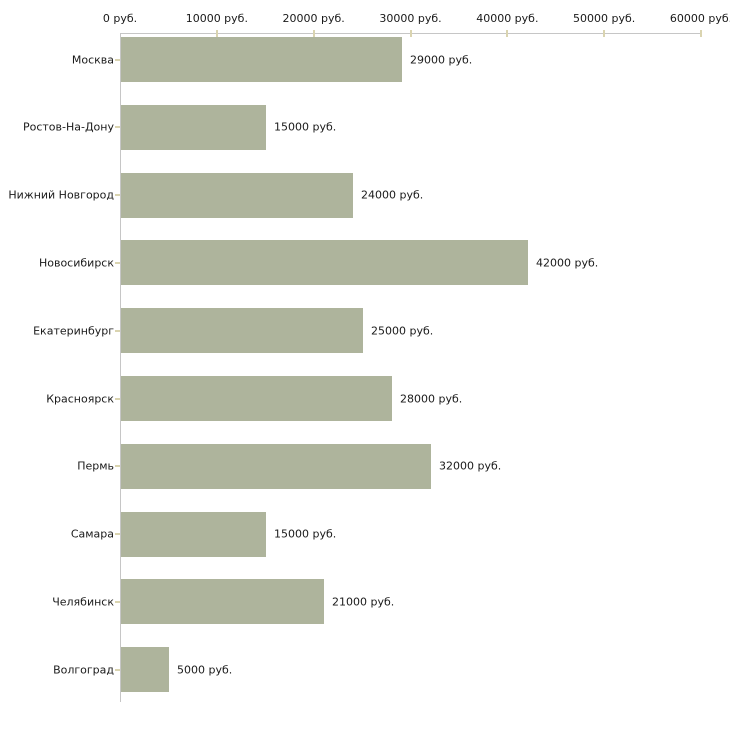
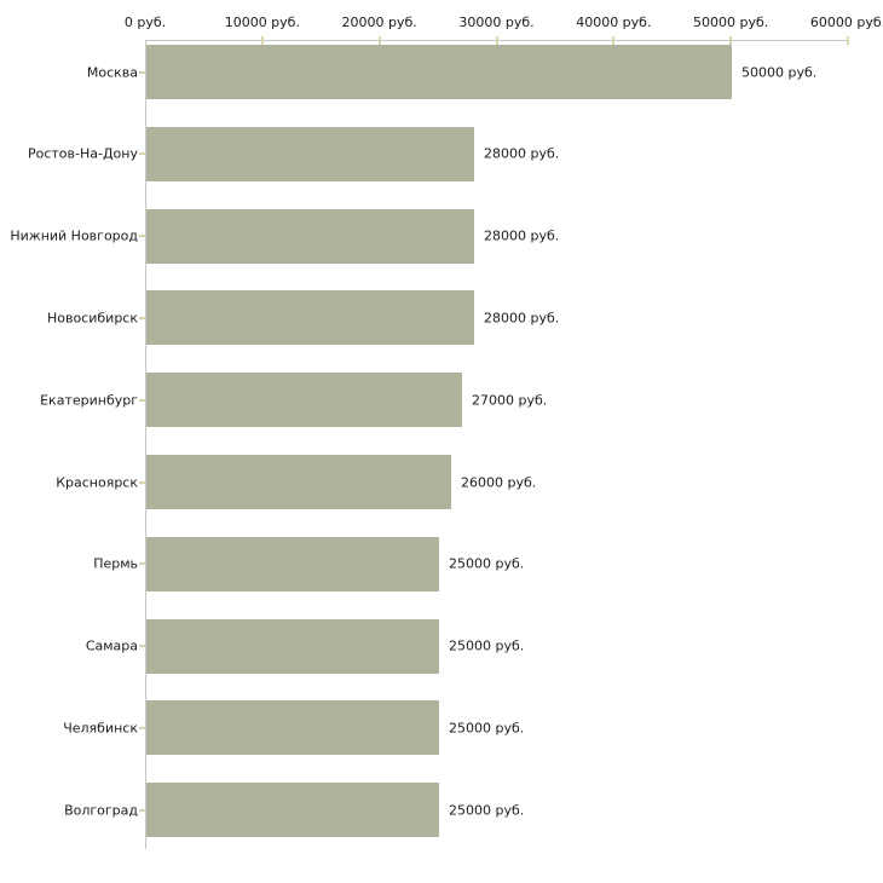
Москва: 29000 -> 50000
Ростов-На-Дону: 15000 -> 28000
Нижний Новгород: 24000 -> 28000
Новосибирск: 42000 -> 28000
Екатеринбург: 25000 -> 27000
Красноярск: 28000 -> 26000
Пермь: 32000 -> 25000
Самара: 15000 -> 25000
Челябинск: 21000 -> 25000
Волгоград: 5000 -> 25000
